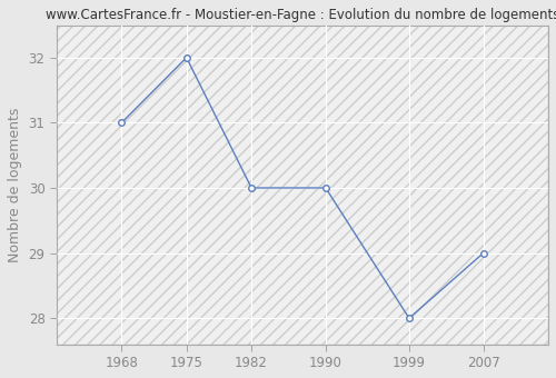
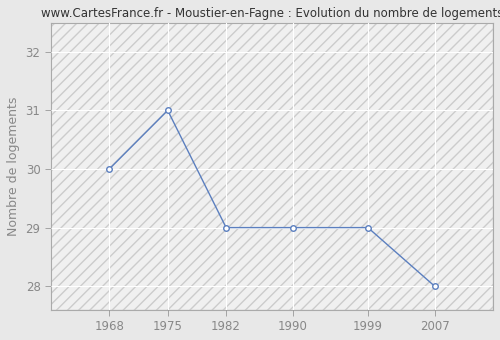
1968: 31 -> 30
1975: 32 -> 31
1982: 30 -> 29
1990: 30 -> 29
1999: 28 -> 29
2007: 29 -> 28
